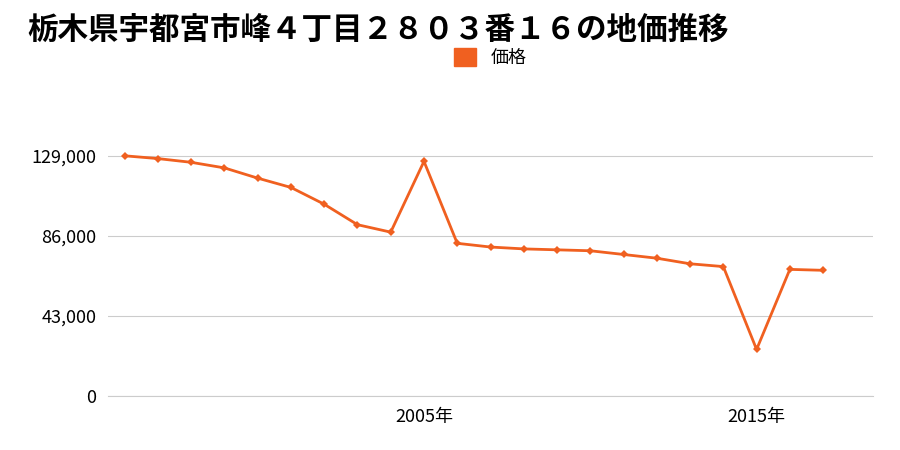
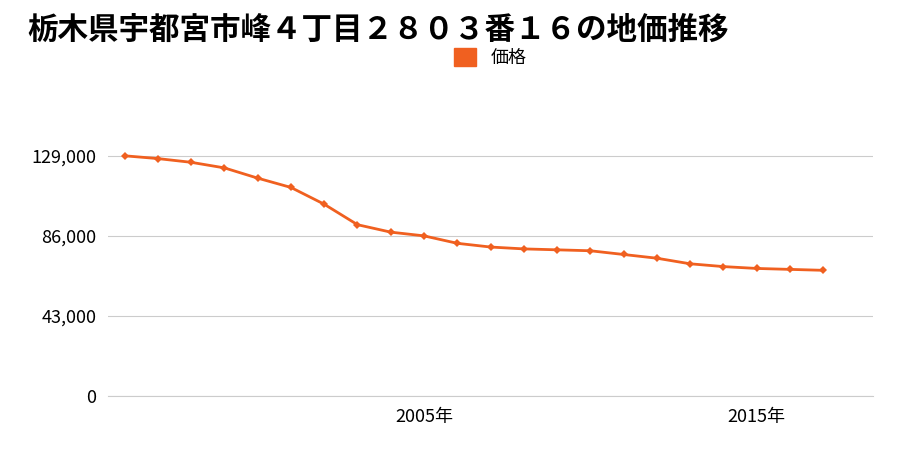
2005年: 126,000 -> 86,000
2015年: 25,000 -> 68,000
